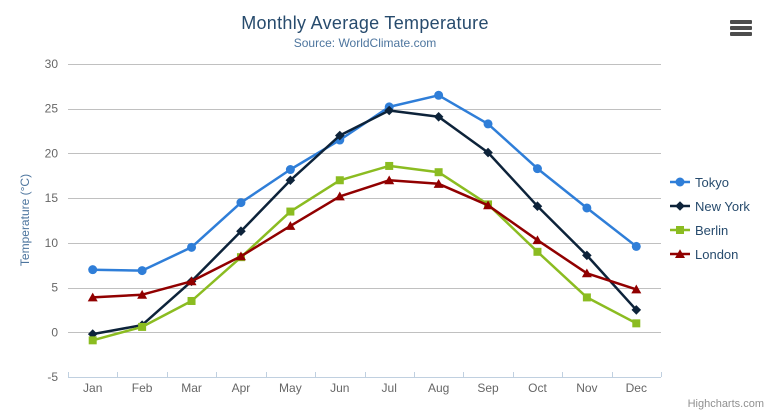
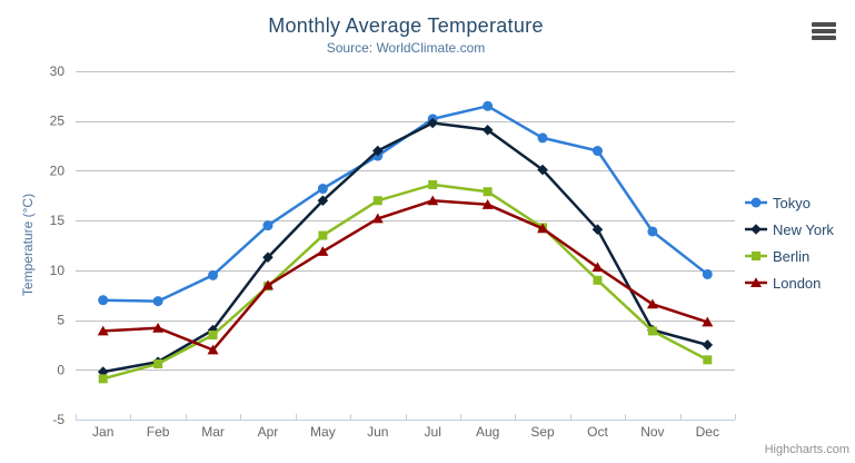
New York/Mar: 6 -> 4
London/Mar: 6 -> 2
Tokyo/Oct: 18 -> 22
New York/Nov: 9 -> 4
